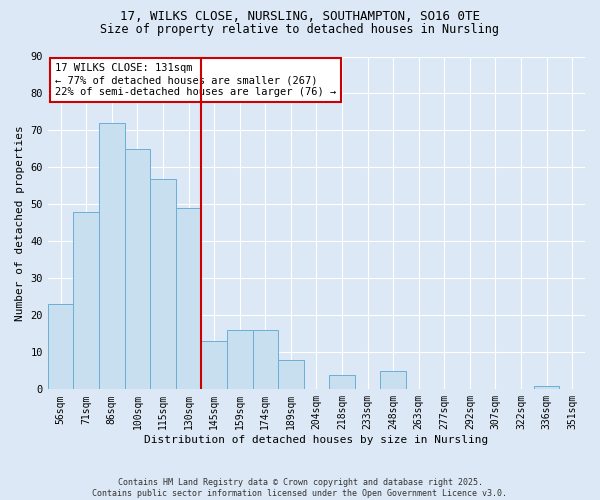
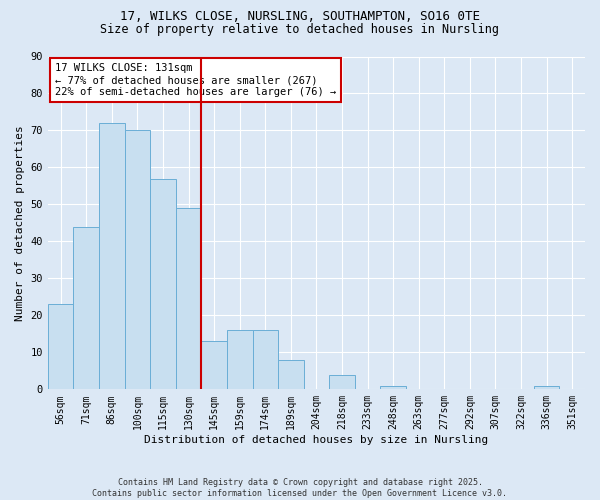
71sqm: 48 -> 44
100sqm: 65 -> 70
248sqm: 5 -> 1
